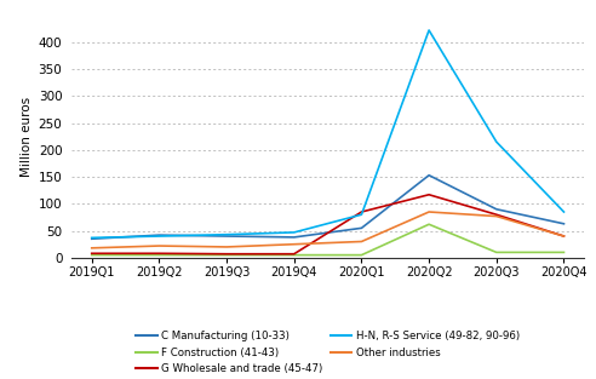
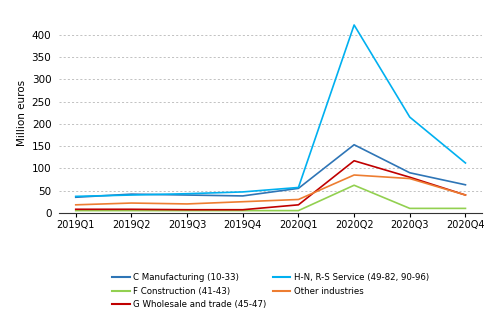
G Wholesale and trade (45-47)/2020Q1: 85 -> 18
H-N, R-S Service (49-82, 90-96)/2020Q1: 80 -> 57
H-N, R-S Service (49-82, 90-96)/2020Q4: 85 -> 112
